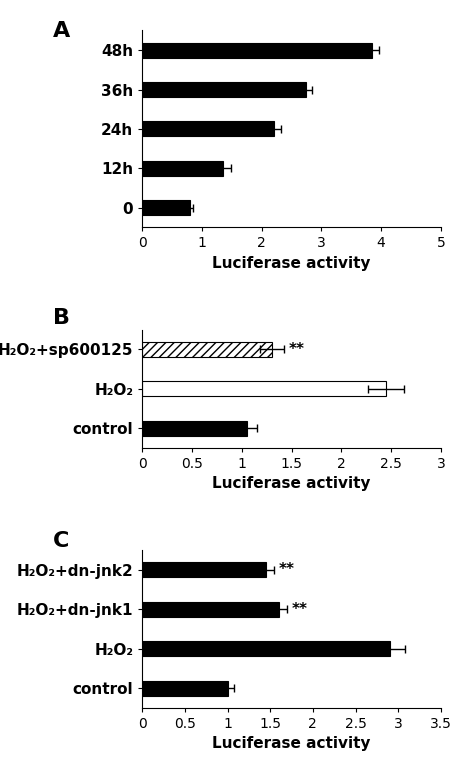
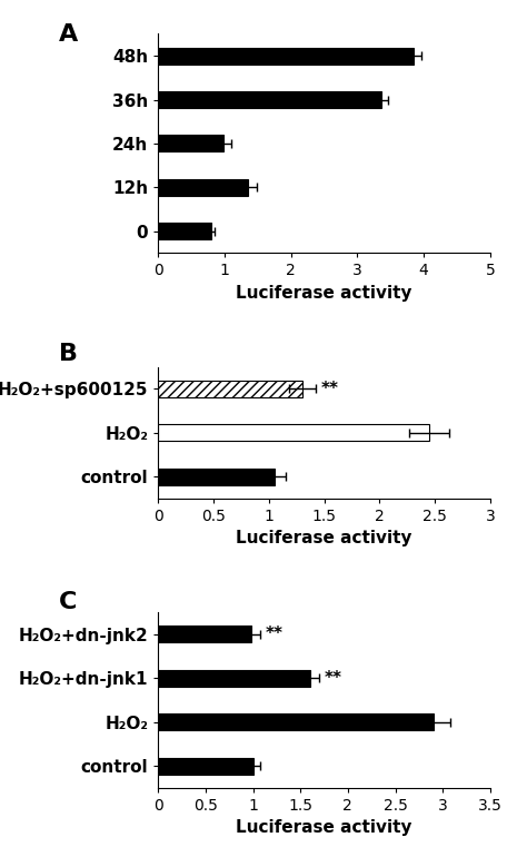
36h: 2.75 -> 3.36
24h: 2.20 -> 0.98
H₂O₂+dn-jnk2: 1.45 -> 0.98
